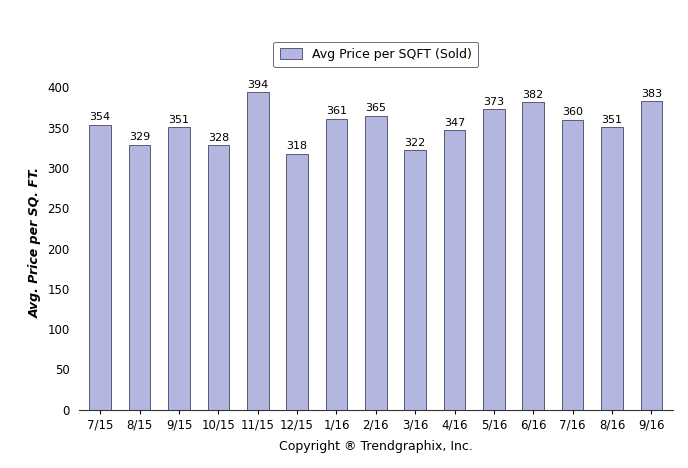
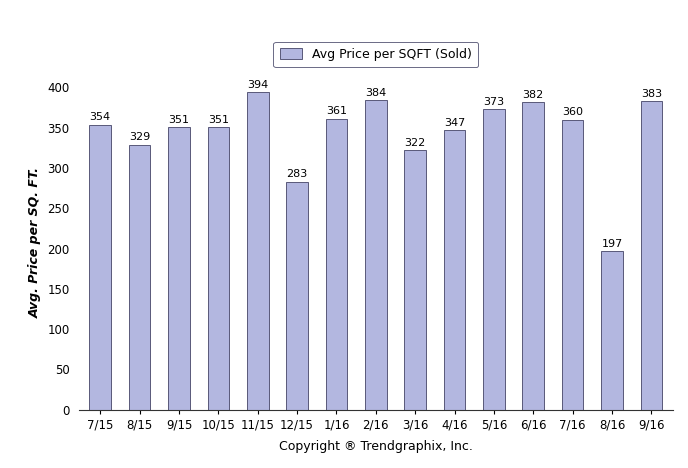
10/15: 328 -> 351
12/15: 318 -> 283
2/16: 365 -> 384
8/16: 351 -> 197
